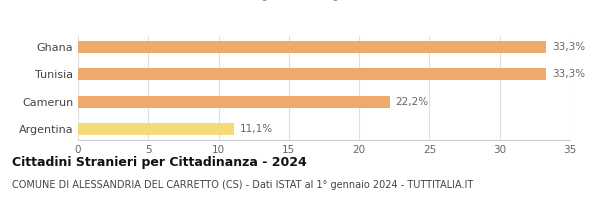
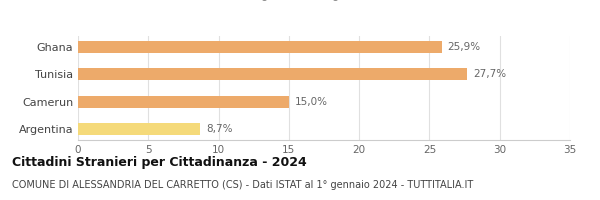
Ghana: 33,3% -> 25,9%
Tunisia: 33,3% -> 27,7%
Camerun: 22,2% -> 15,0%
Argentina: 11,1% -> 8,7%
